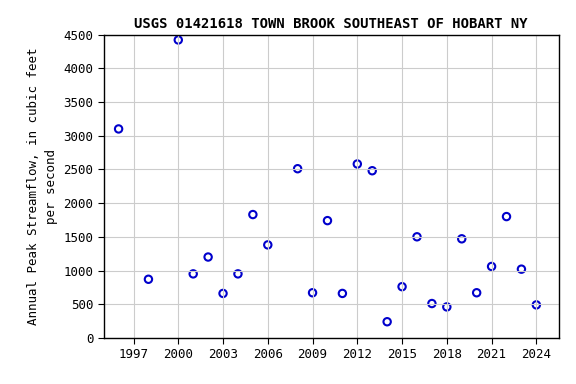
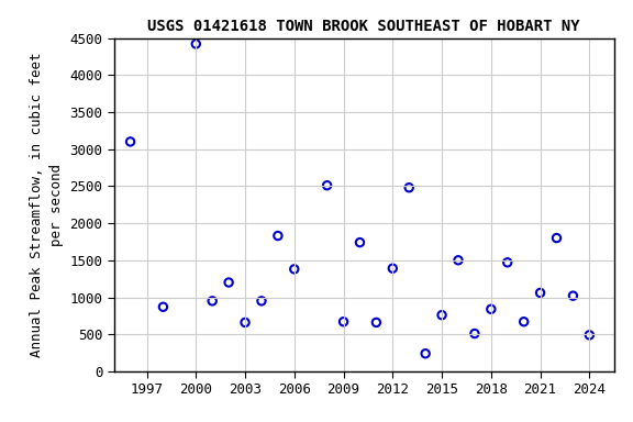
2012: 2580 -> 1390
2018: 460 -> 840
